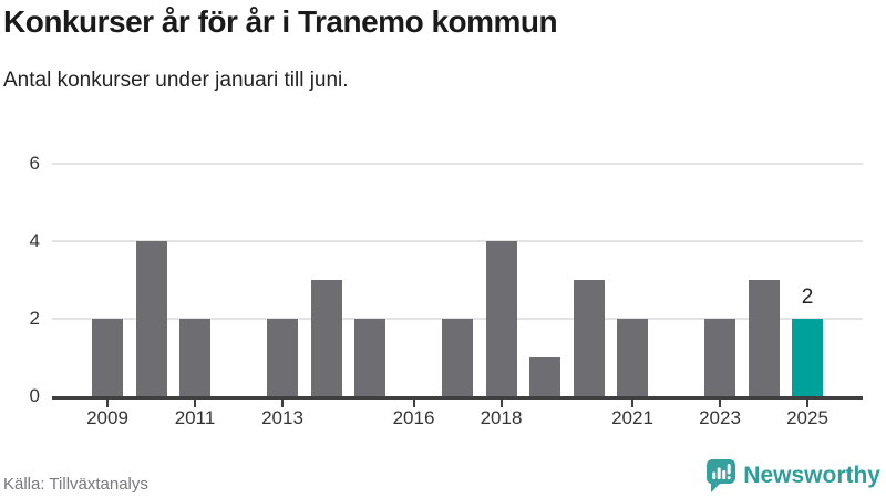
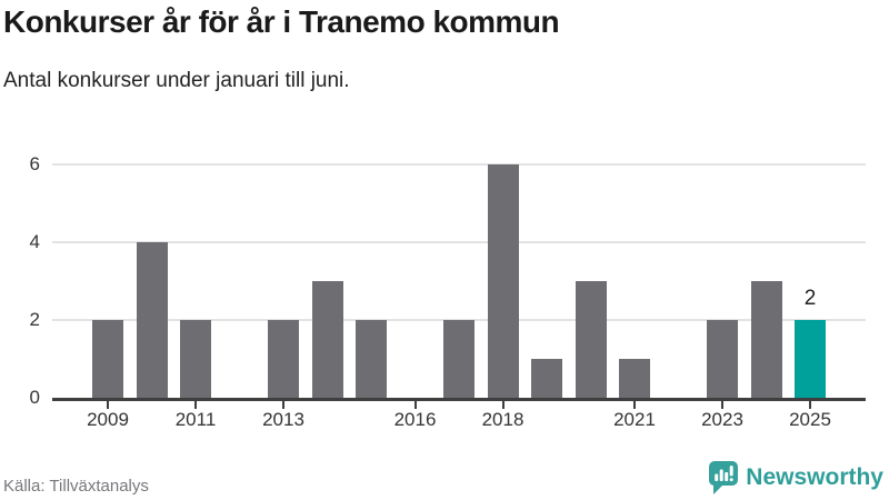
2018: 4 -> 6
2021: 2 -> 1
